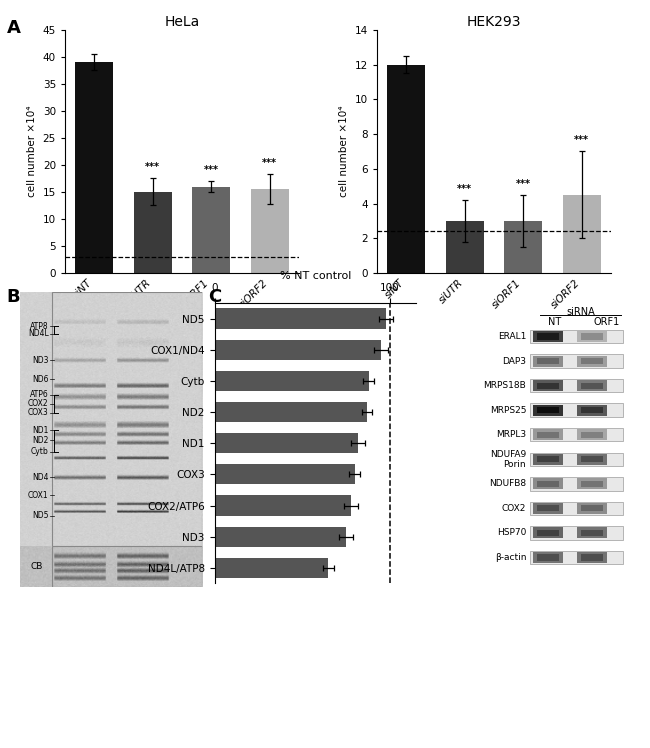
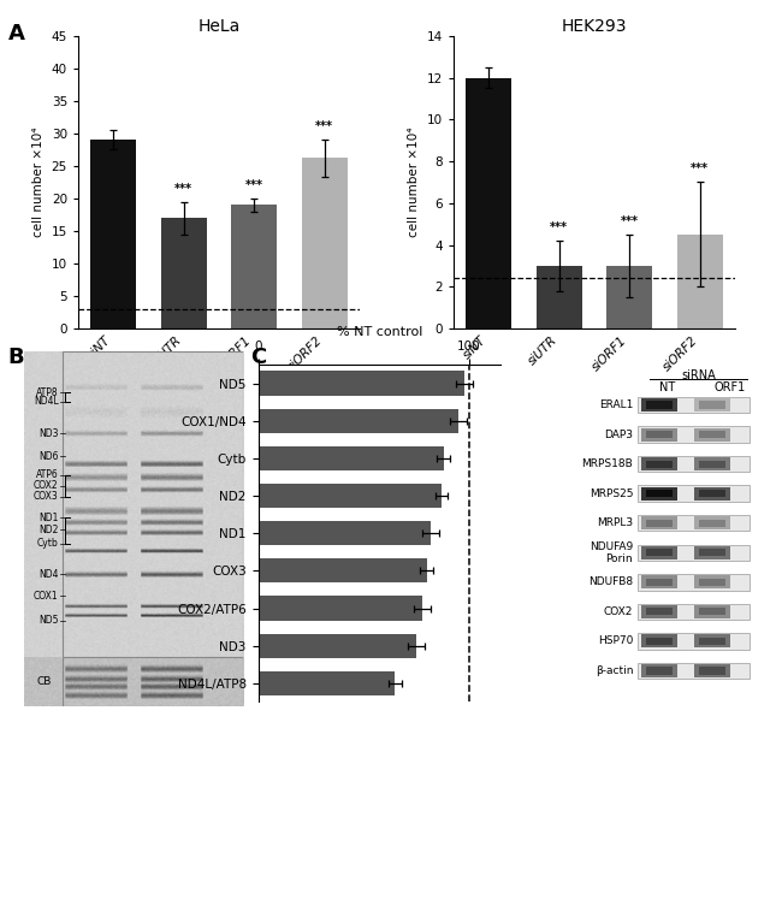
HeLa/siNT: 39.0 -> 29.0
HeLa/siUTR: 15.0 -> 17.0
HeLa/siORF1: 16.0 -> 19.0
HeLa/siORF2: 15.5 -> 26.2
